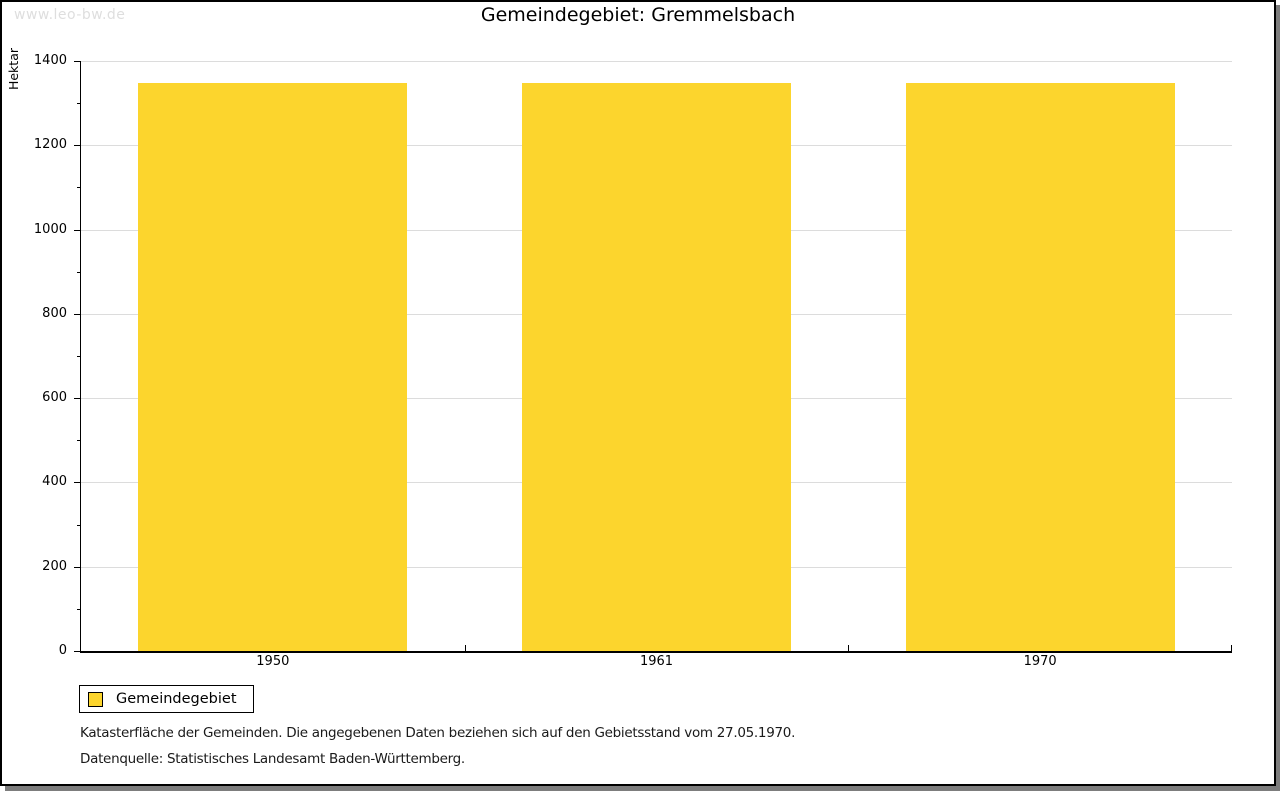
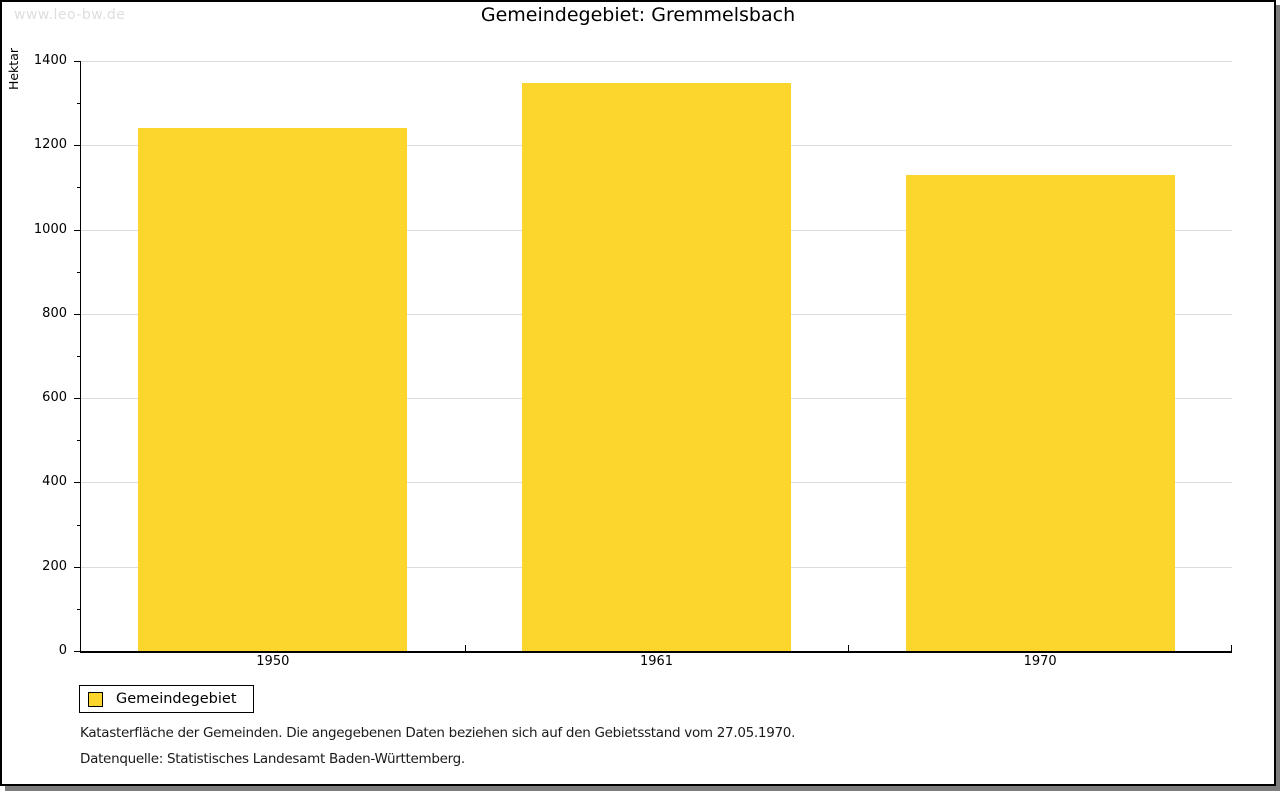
1950: 1350 -> 1240
1970: 1350 -> 1130
